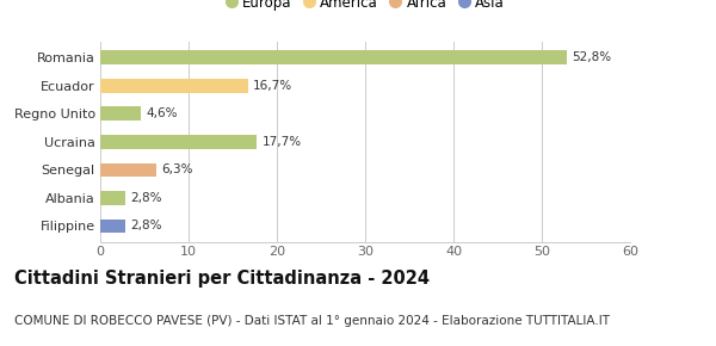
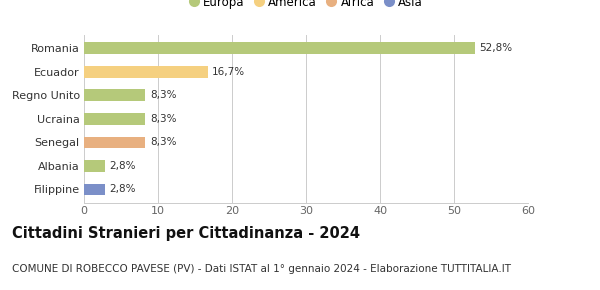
Regno Unito: 4,6% -> 8,3%
Ucraina: 17,7% -> 8,3%
Senegal: 6,3% -> 8,3%
